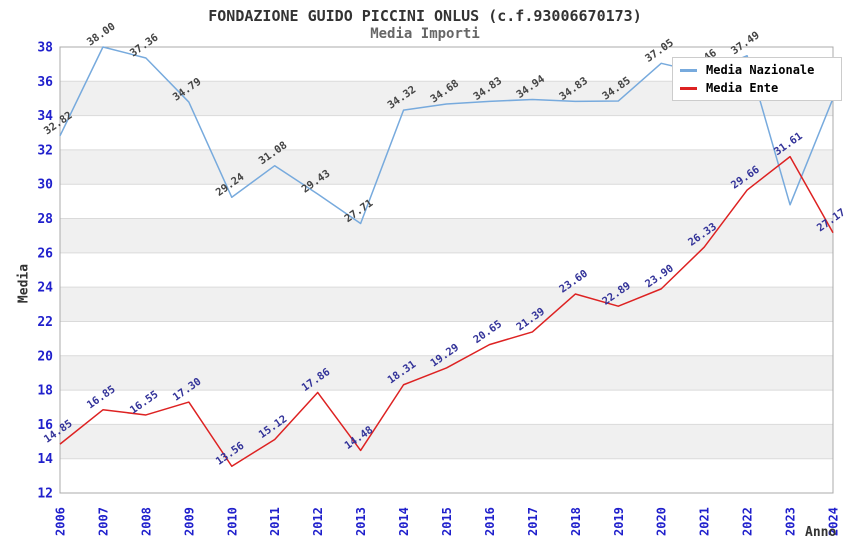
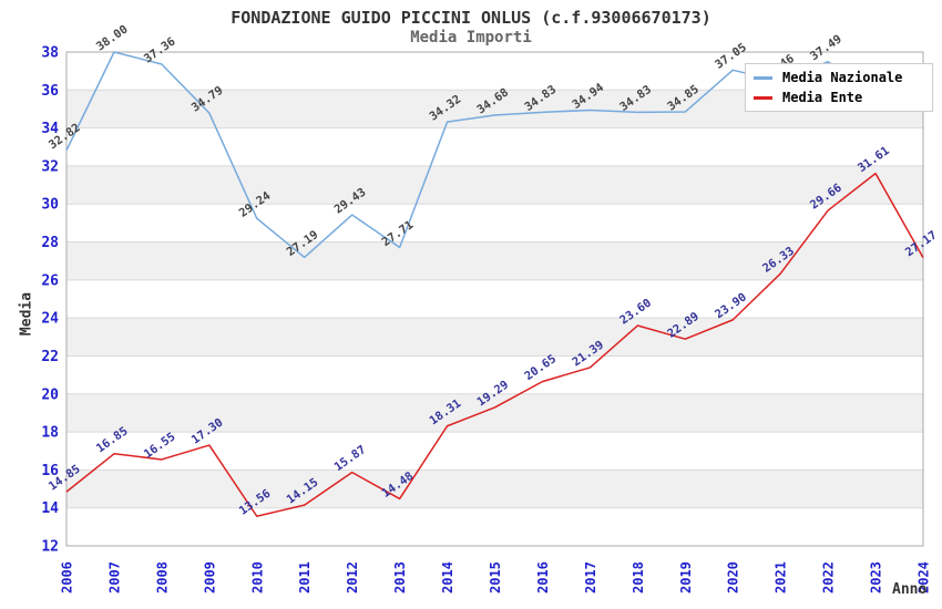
Media Nazionale/2011: 31.08 -> 27.19
Media Ente/2011: 15.12 -> 14.15
Media Ente/2012: 17.86 -> 15.87
Media Nazionale/2023: 28.8 -> 35.8
